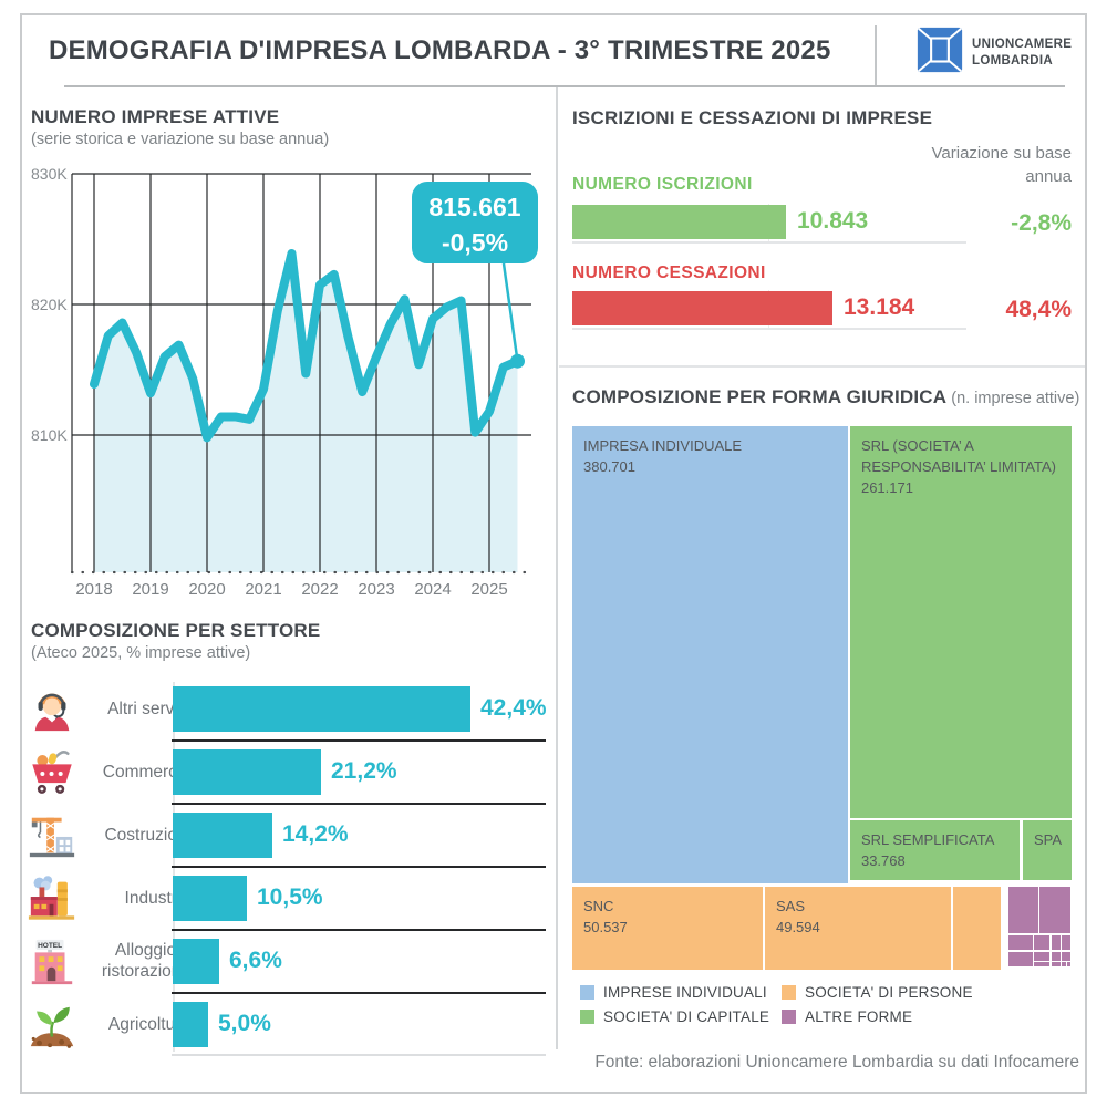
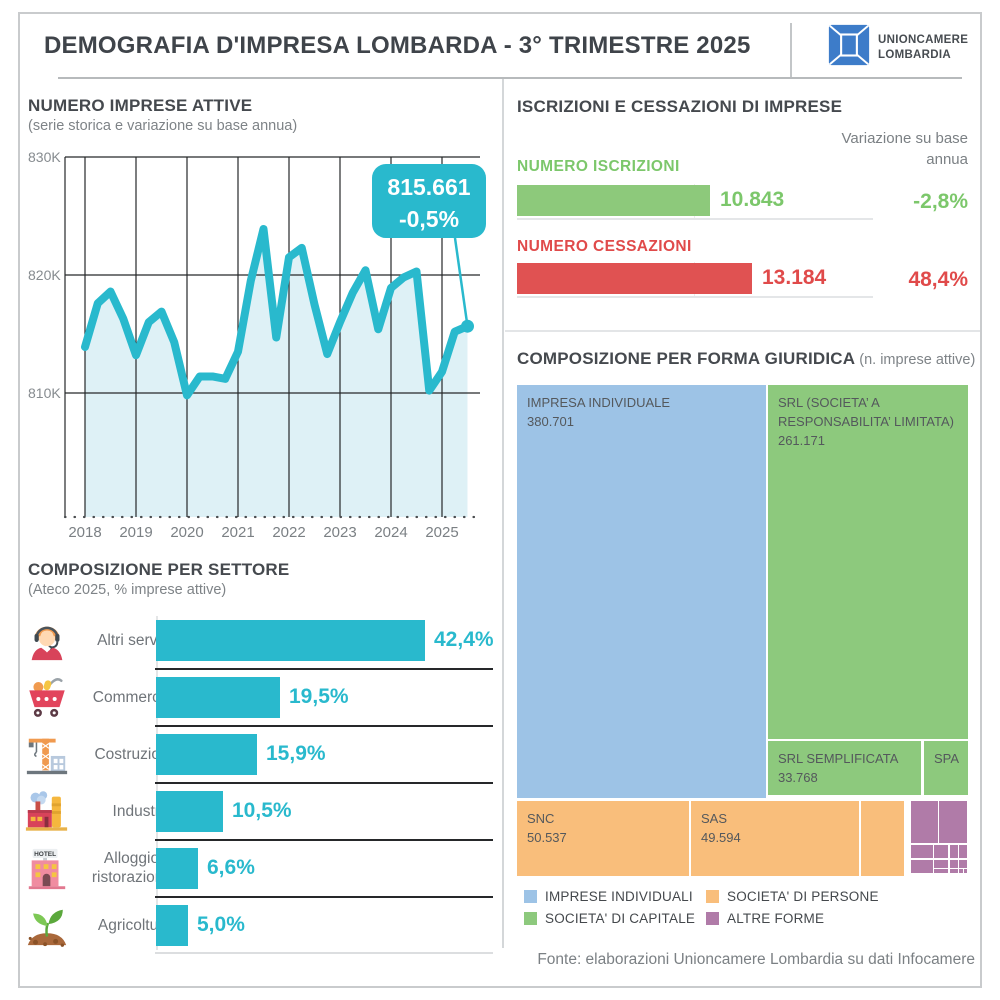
COMPOSIZIONE PER SETTORE/Commercio: 21,2% -> 19,5%
COMPOSIZIONE PER SETTORE/Costruzioni: 14,2% -> 15,9%
